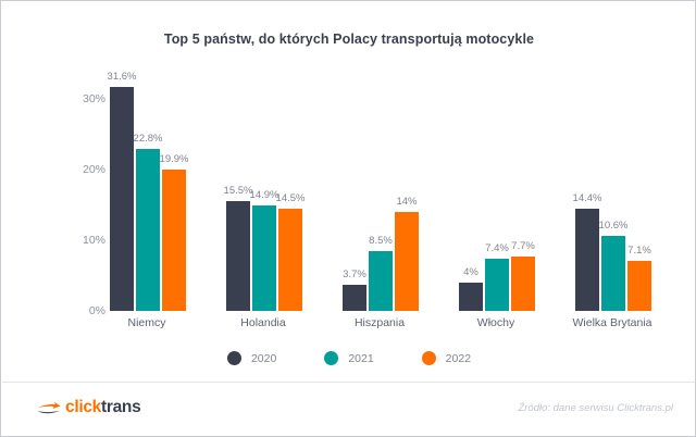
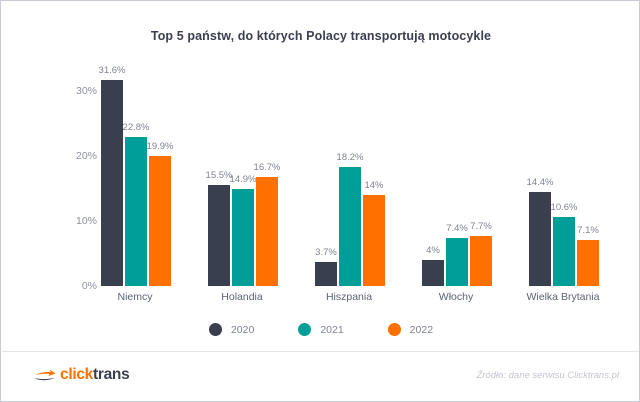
2022/Holandia: 14.5% -> 16.7%
2021/Hiszpania: 8.5% -> 18.2%
